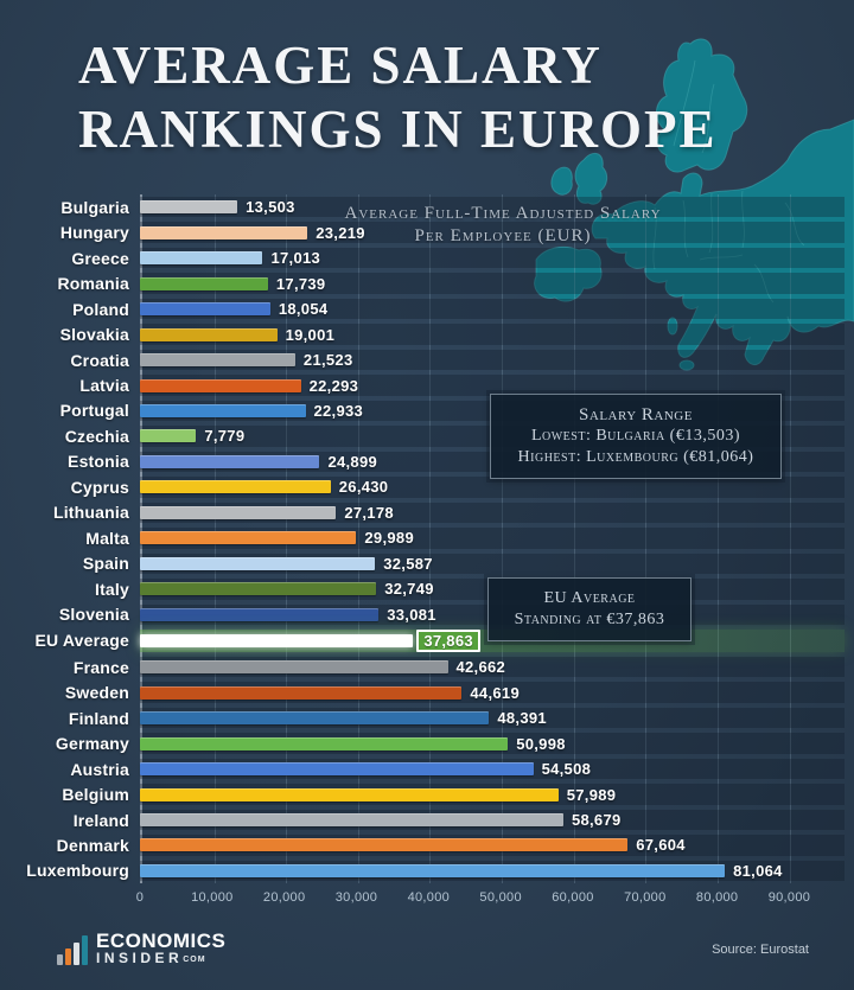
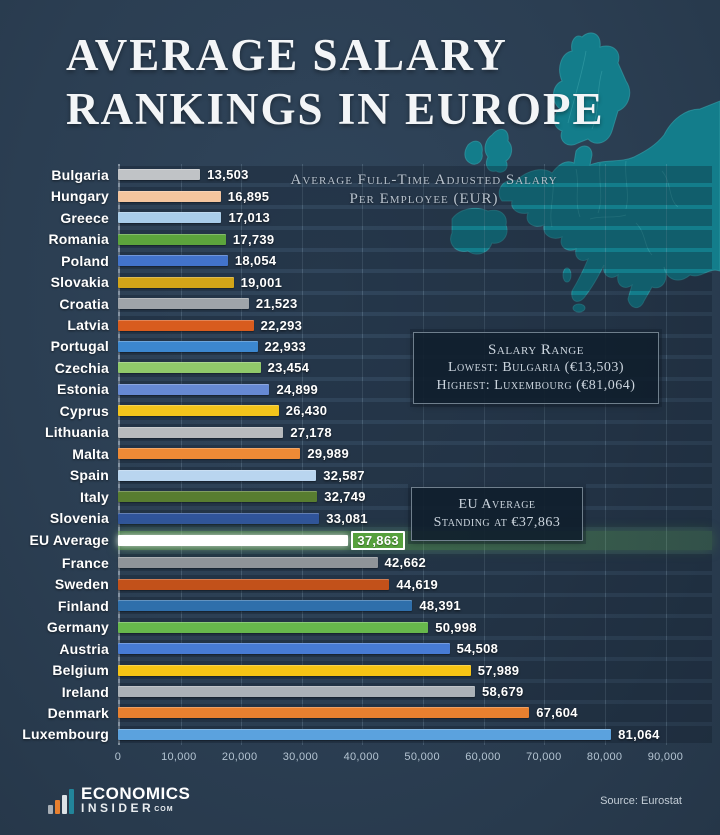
Hungary: 23,219 -> 16,895
Czechia: 7,779 -> 23,454
